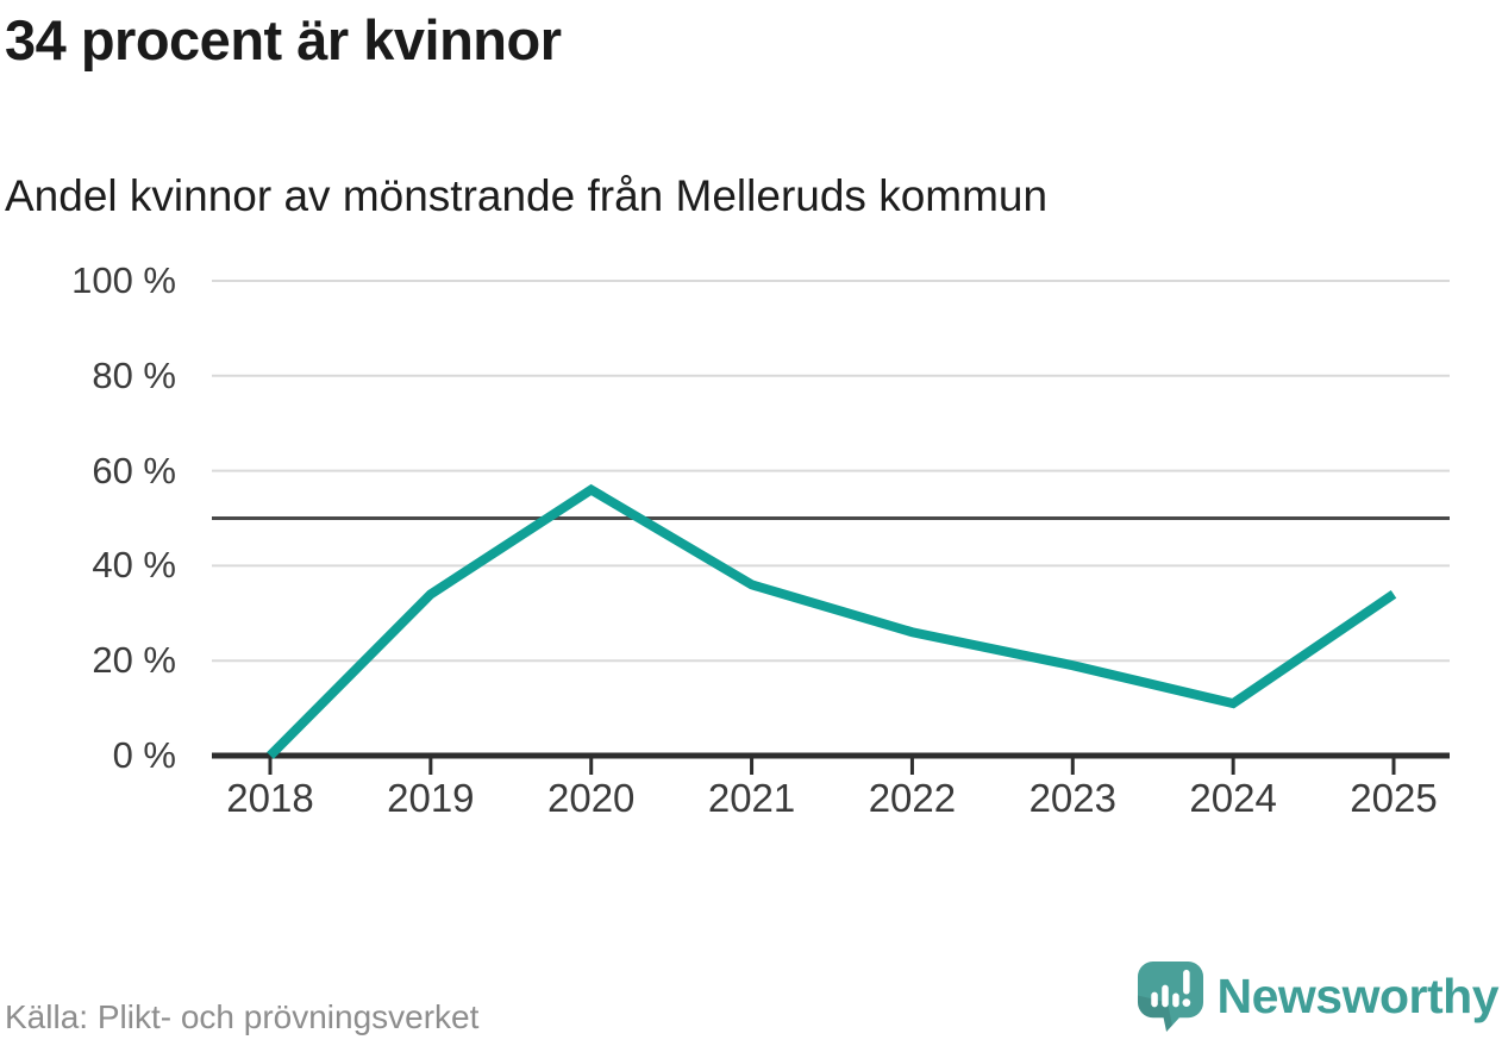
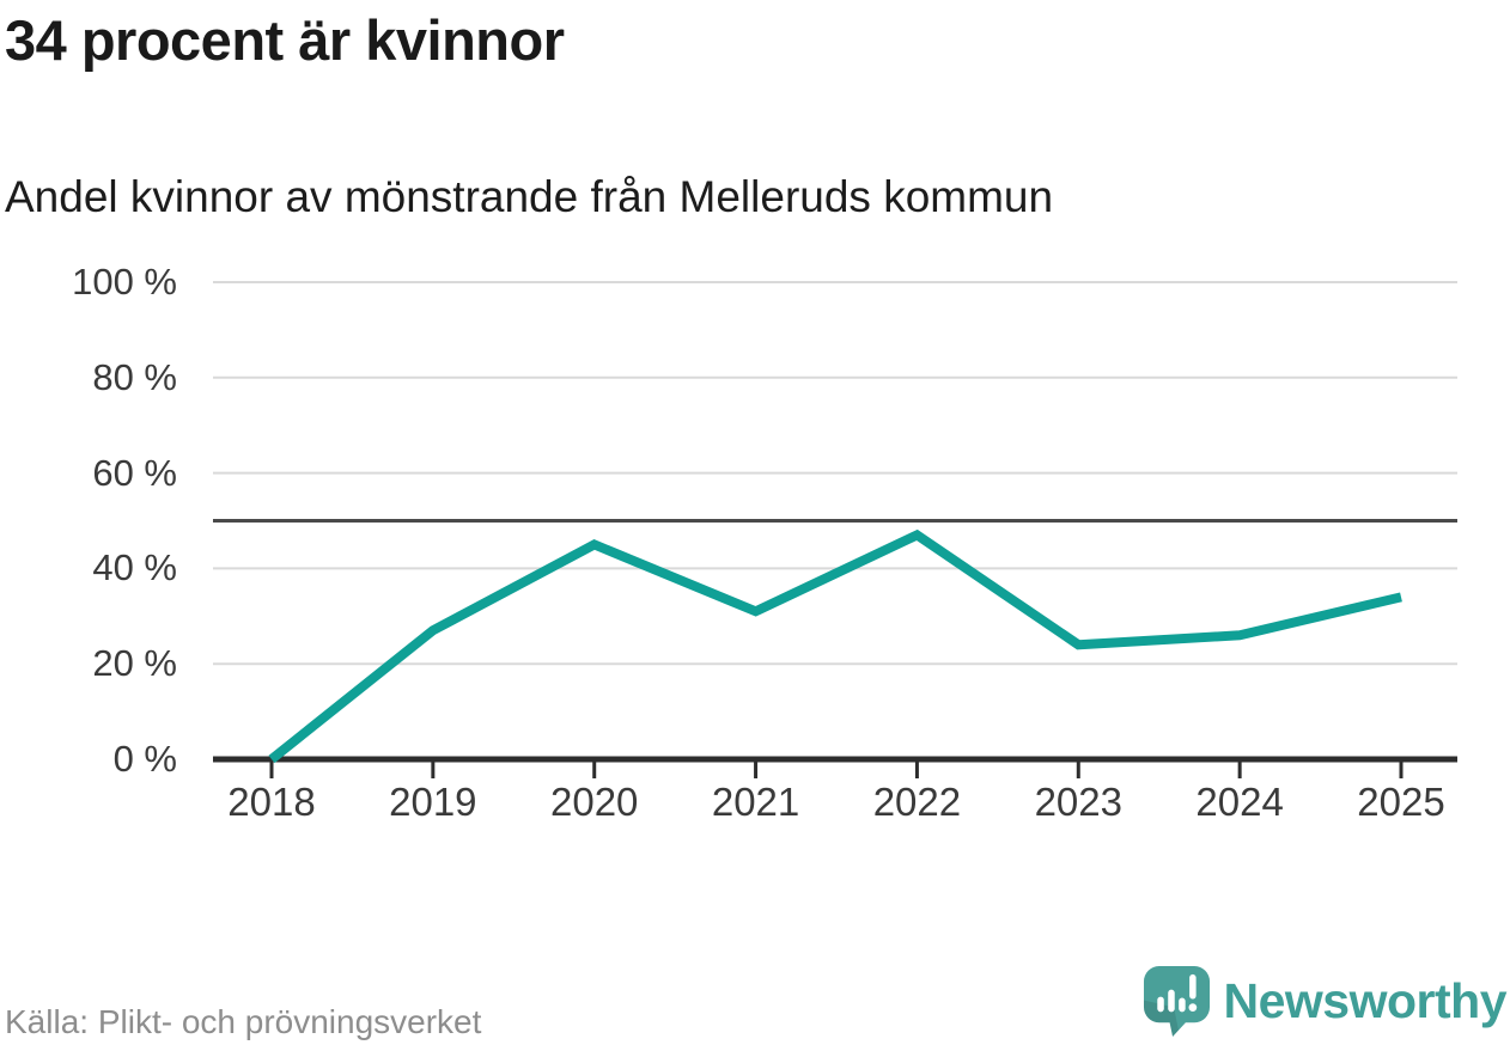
2019: 34% -> 27%
2020: 56% -> 45%
2021: 36% -> 31%
2022: 26% -> 47%
2023: 19% -> 24%
2024: 11% -> 26%
